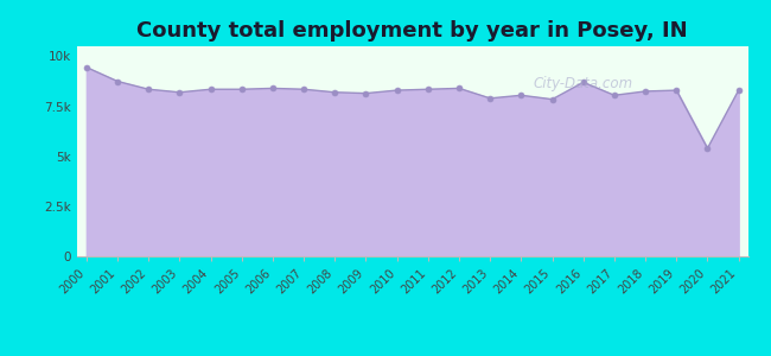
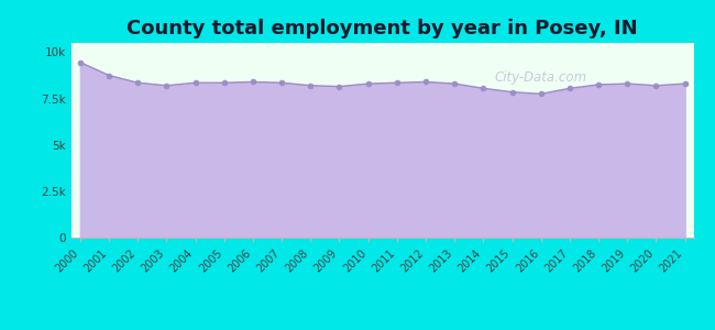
2013: 7.9k -> 8.3k
2016: 8.7k -> 7.8k
2020: 5.4k -> 8.2k
